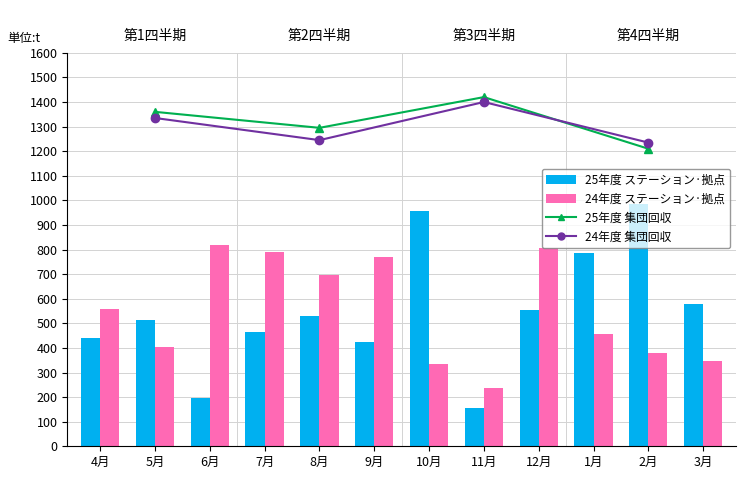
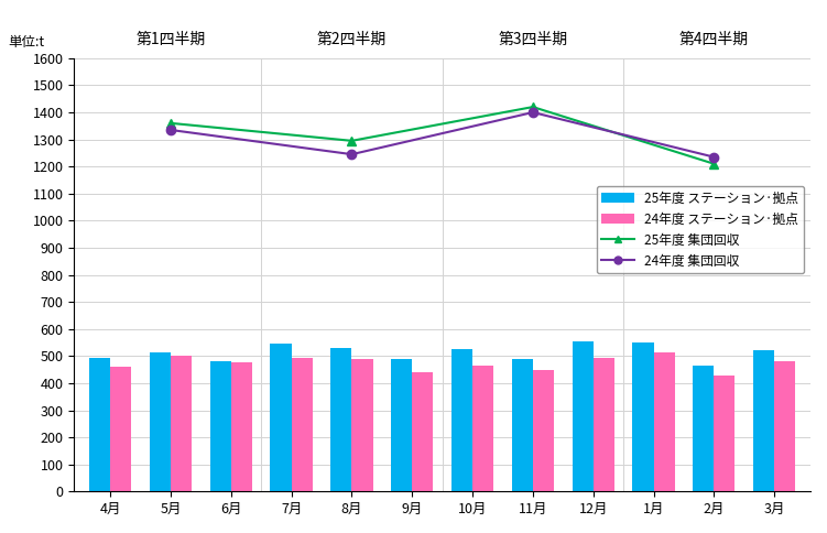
25年度 ステーション·拠点/4月: 440 -> 495
24年度 ステーション·拠点/4月: 560 -> 460
24年度 ステーション·拠点/5月: 405 -> 500
25年度 ステーション·拠点/6月: 195 -> 480
24年度 ステーション·拠点/6月: 820 -> 475
25年度 ステーション·拠点/7月: 465 -> 545
24年度 ステーション·拠点/7月: 790 -> 495
24年度 ステーション·拠点/8月: 695 -> 490
25年度 ステーション·拠点/9月: 425 -> 490
24年度 ステーション·拠点/9月: 770 -> 440
25年度 ステーション·拠点/10月: 955 -> 525
24年度 ステーション·拠点/10月: 335 -> 465
25年度 ステーション·拠点/11月: 155 -> 490
24年度 ステーション·拠点/11月: 235 -> 450
24年度 ステーション·拠点/12月: 805 -> 495
25年度 ステーション·拠点/1月: 785 -> 550
24年度 ステーション·拠点/1月: 455 -> 515
25年度 ステーション·拠点/2月: 985 -> 465
24年度 ステーション·拠点/2月: 380 -> 430
25年度 ステーション·拠点/3月: 580 -> 520
24年度 ステーション·拠点/3月: 345 -> 480
